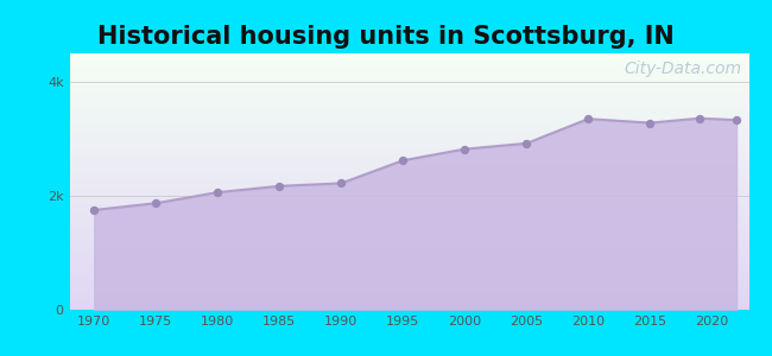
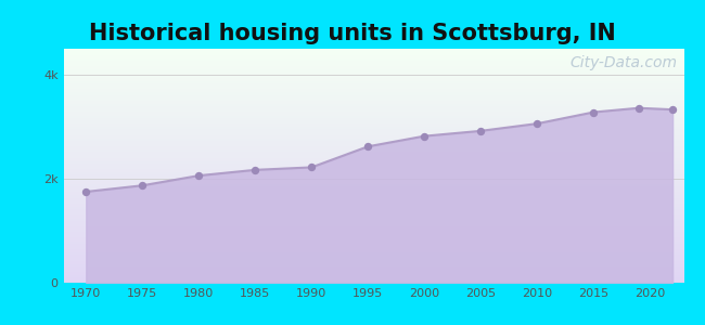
2010: 3.35k -> 3.06k
